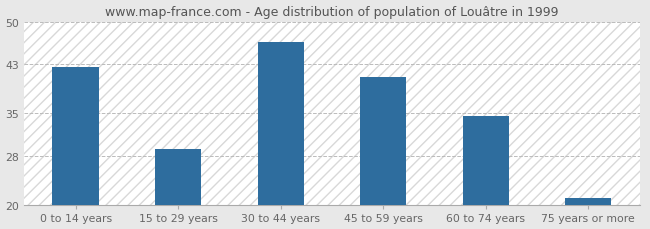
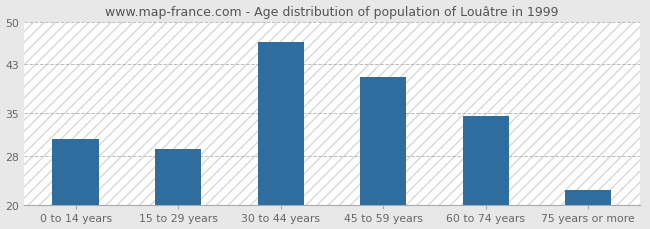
0 to 14 years: 42.5 -> 30.8
75 years or more: 21.2 -> 22.4
